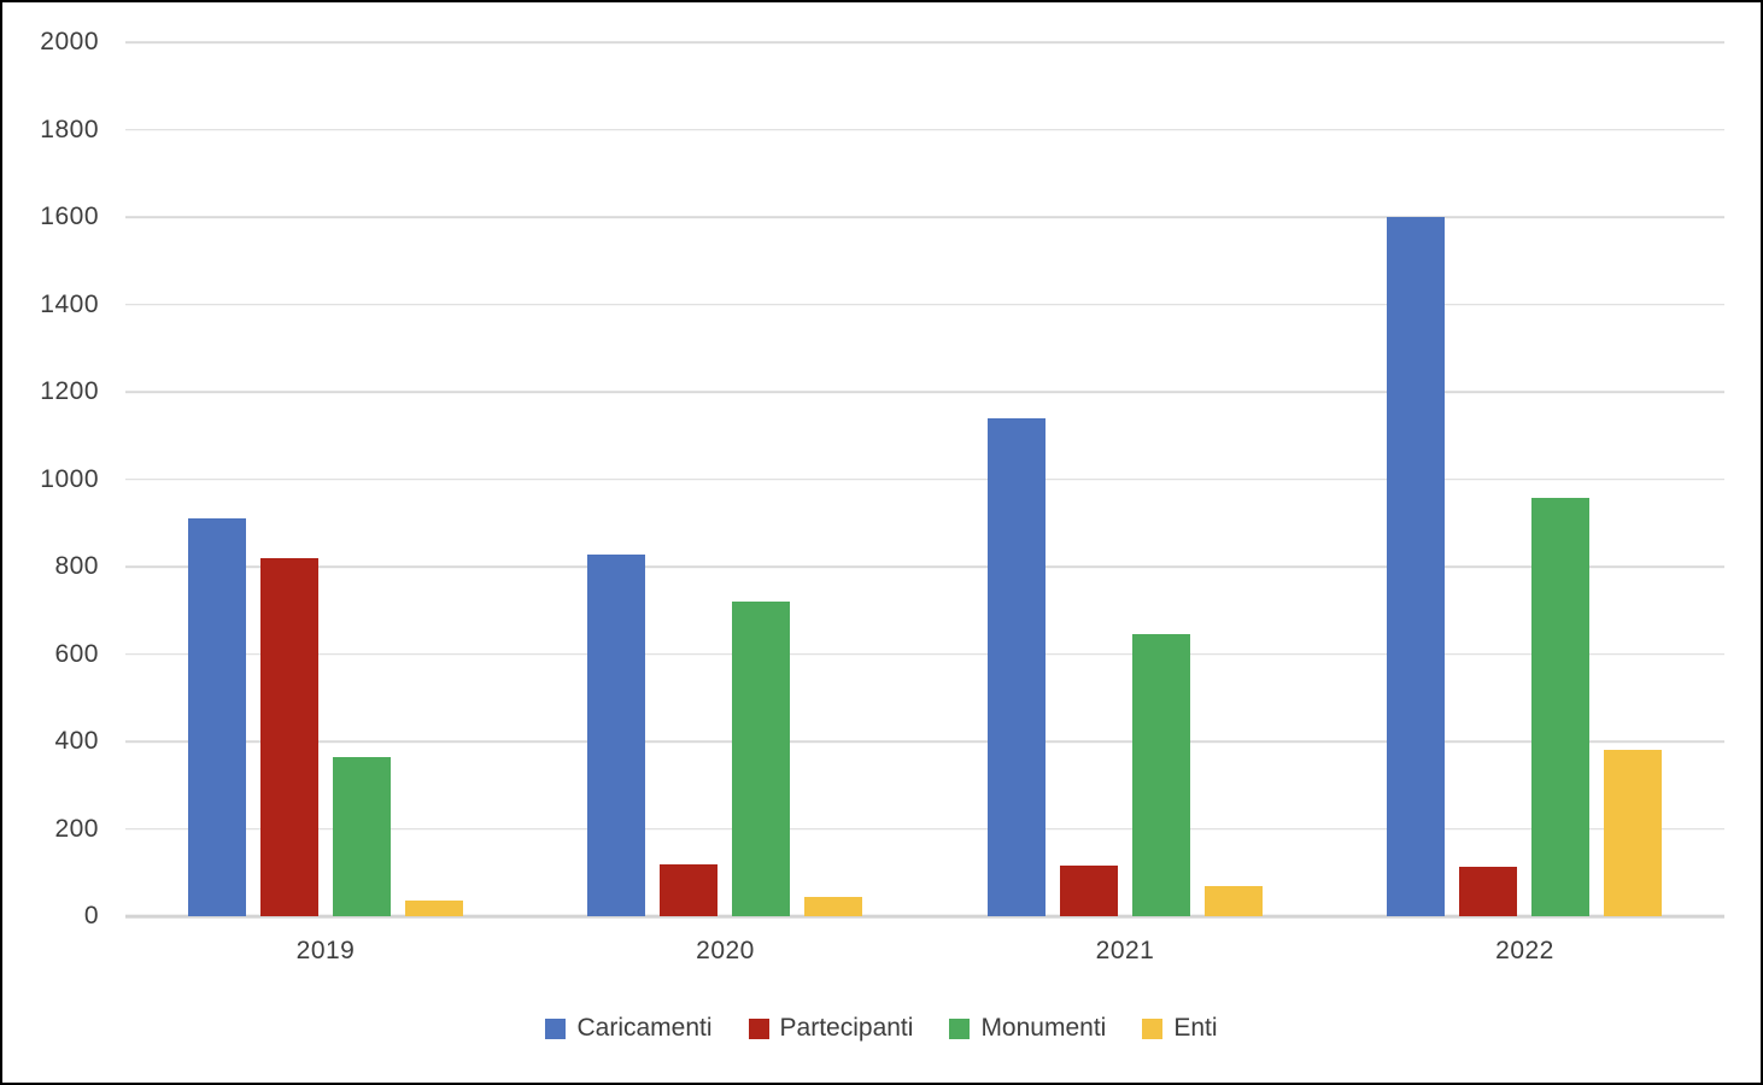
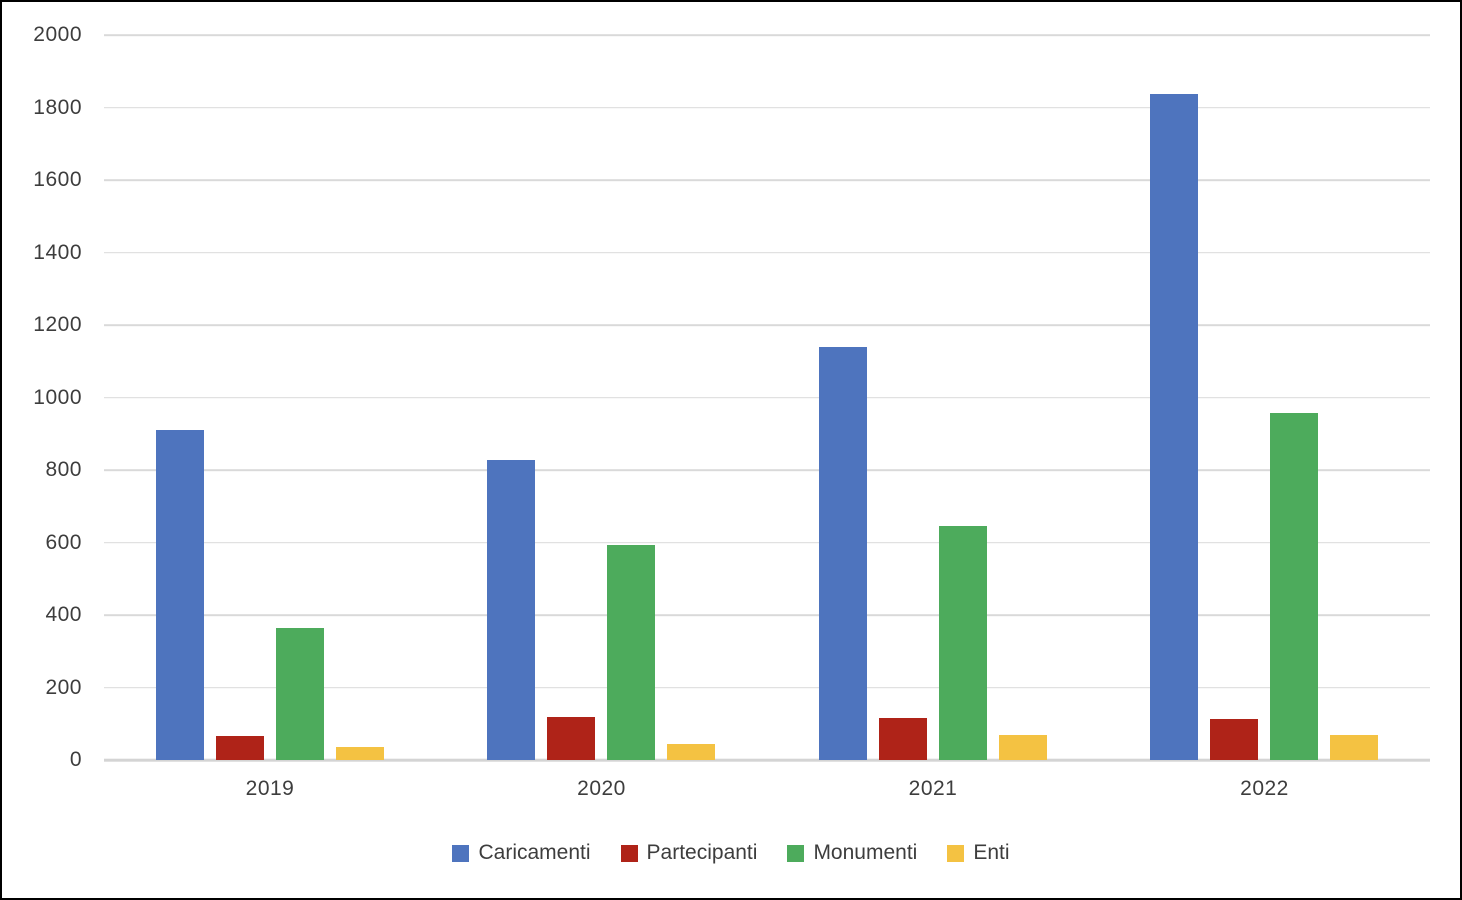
Partecipanti/2019: 820 -> 60
Monumenti/2020: 720 -> 590
Caricamenti/2022: 1600 -> 1840
Enti/2022: 380 -> 70
